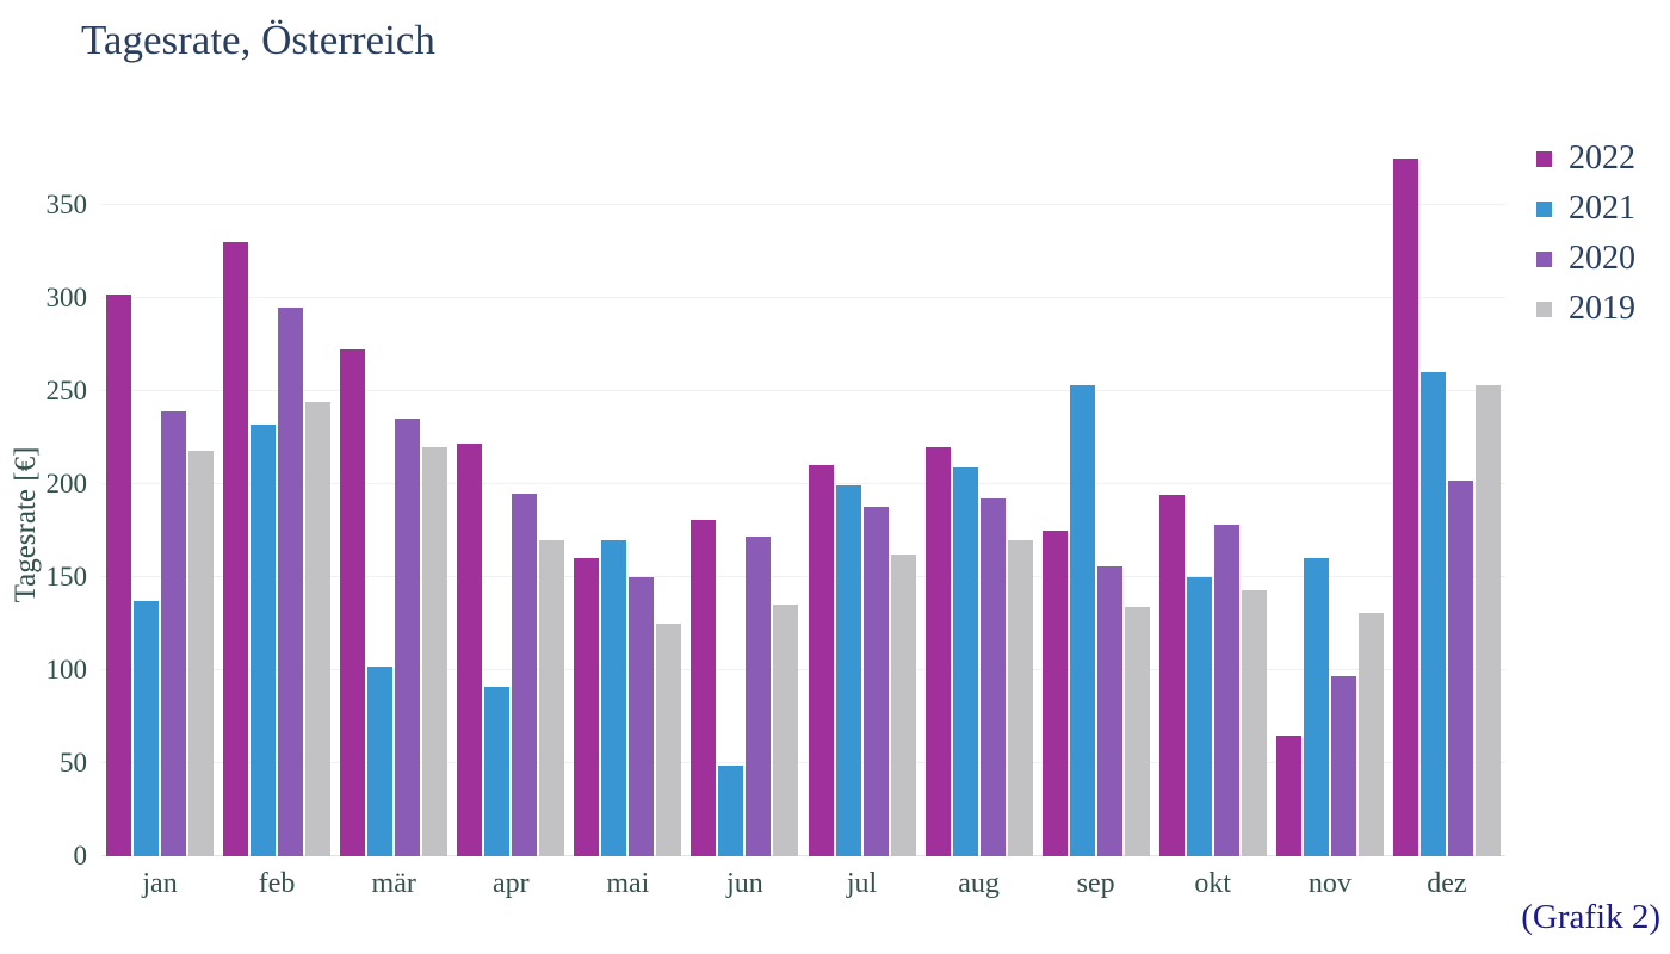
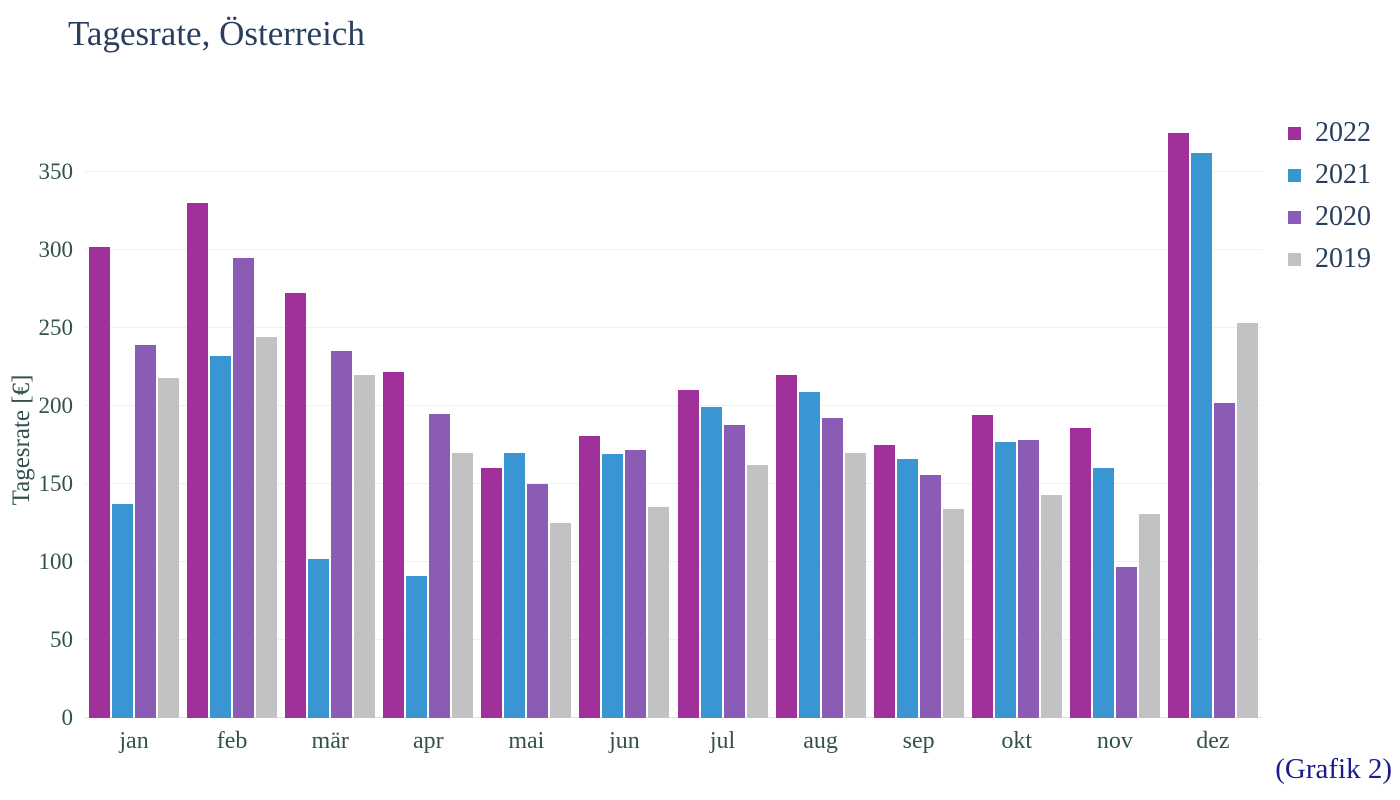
2021/jun: 49 -> 169
2021/sep: 253 -> 166
2021/okt: 150 -> 177
2022/nov: 65 -> 186
2021/dez: 260 -> 362
